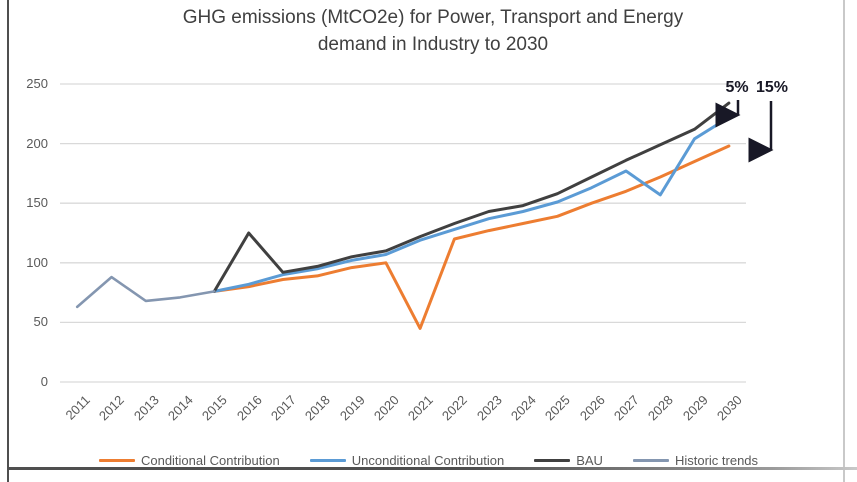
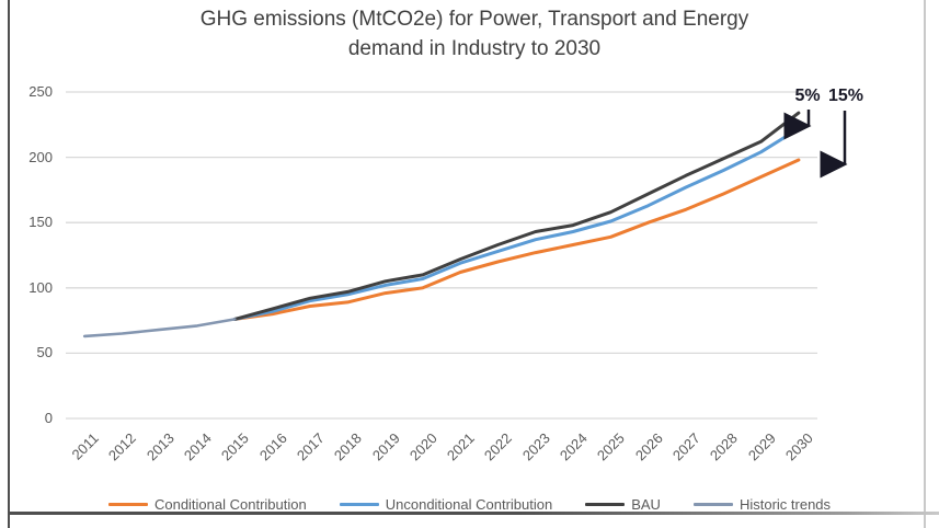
Historic trends/2012: 88 -> 65
BAU/2016: 125 -> 84
Conditional Contribution/2021: 45 -> 112
Unconditional Contribution/2028: 157 -> 190
